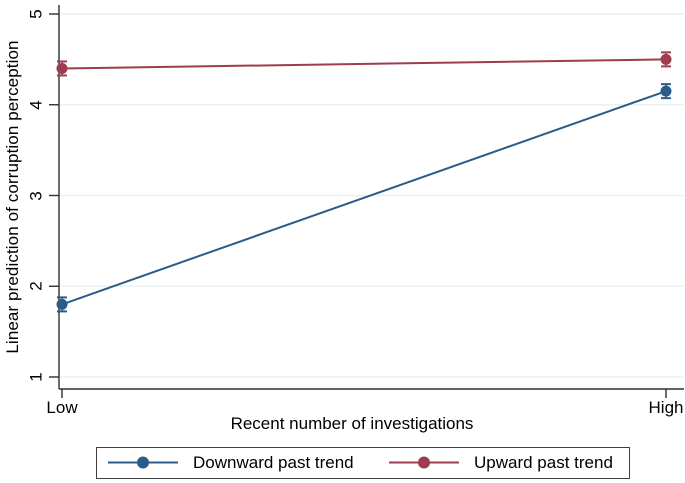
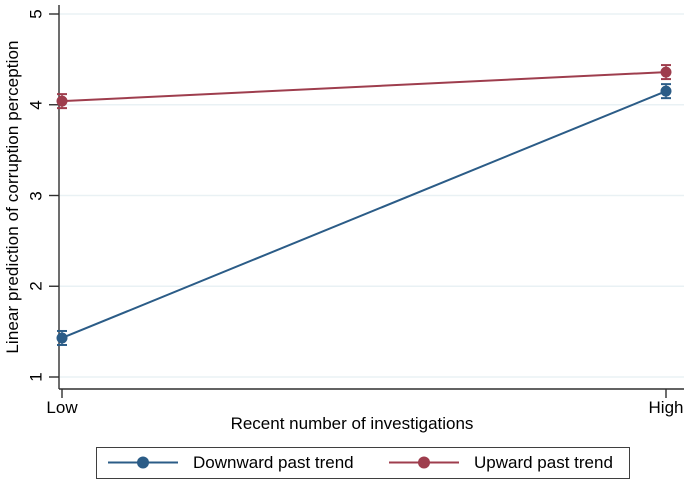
Downward past trend/Low: 1.8 -> 1.4
Upward past trend/Low: 4.4 -> 4.0
Upward past trend/High: 4.5 -> 4.4
